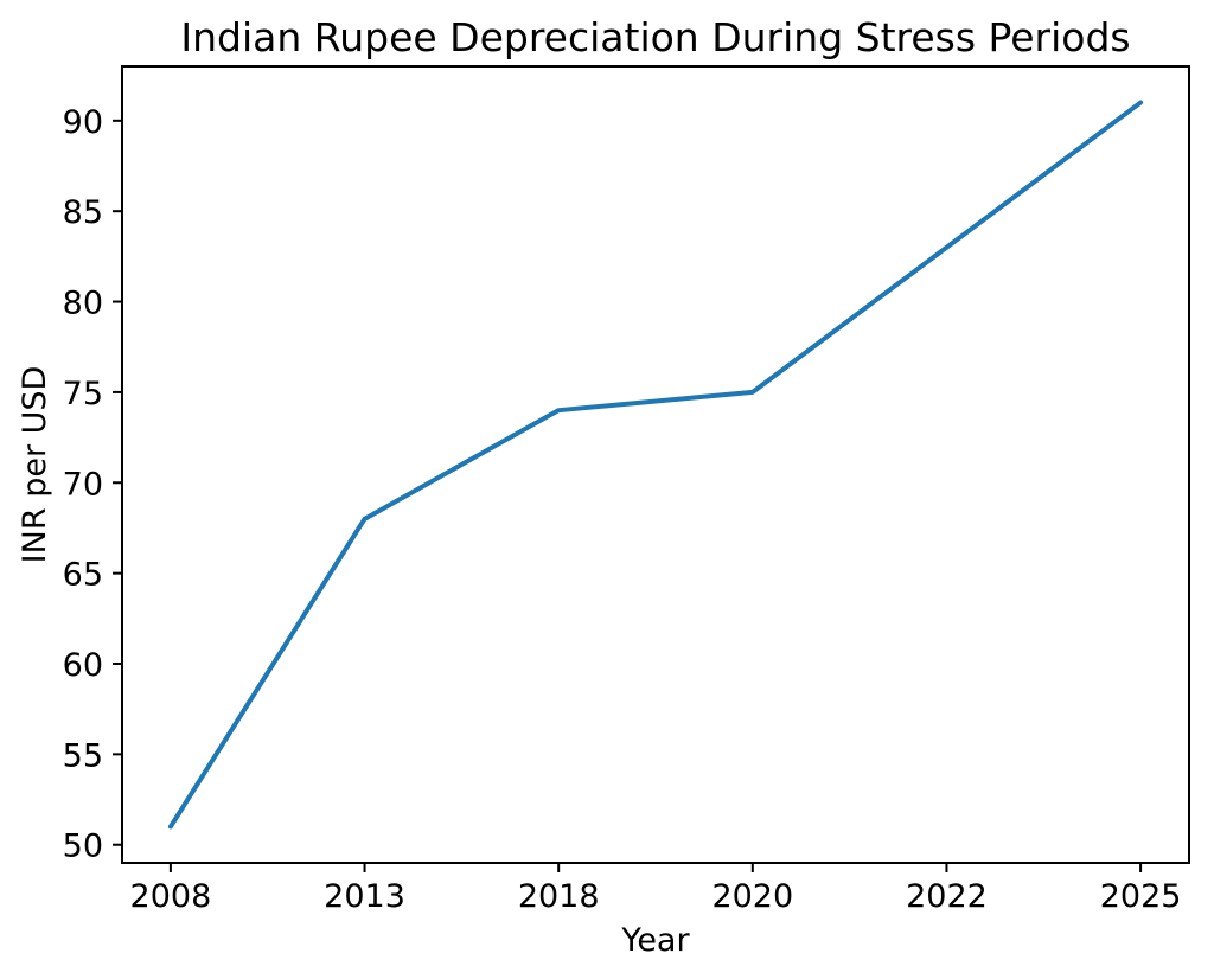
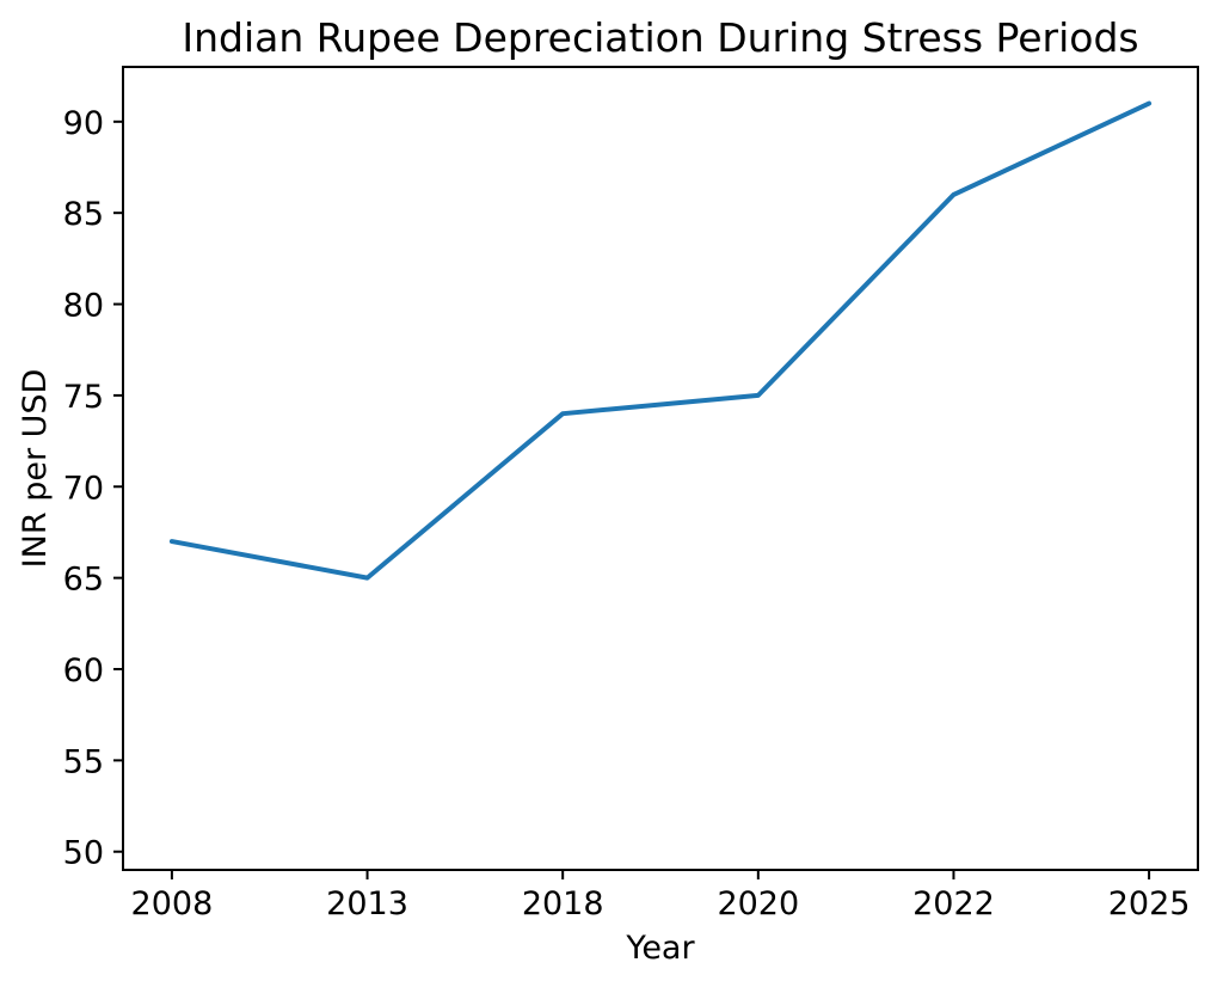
2008: 51 -> 67
2013: 68 -> 65
2022: 83 -> 86
